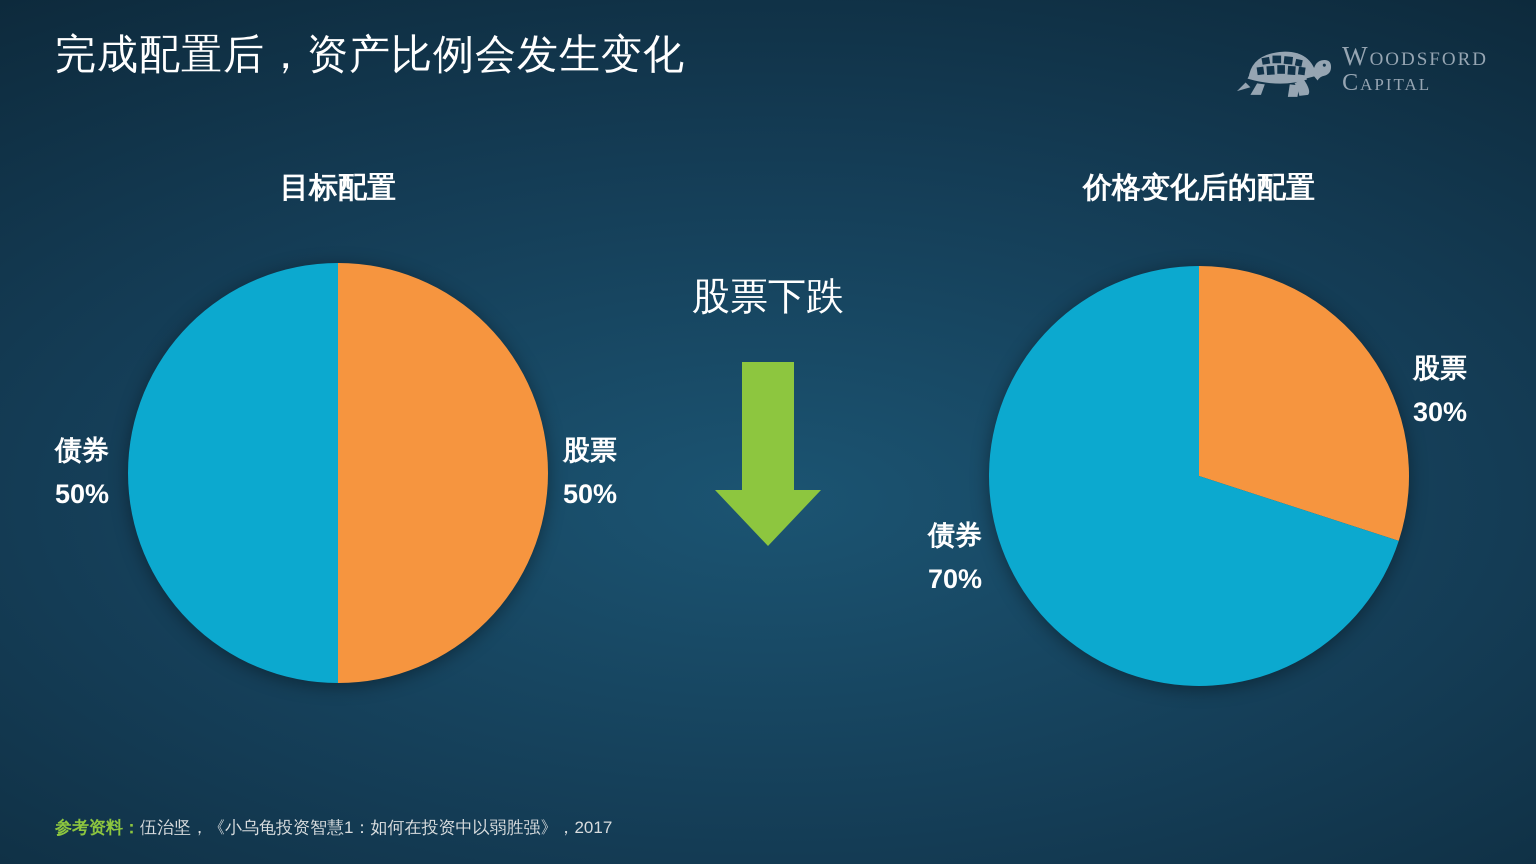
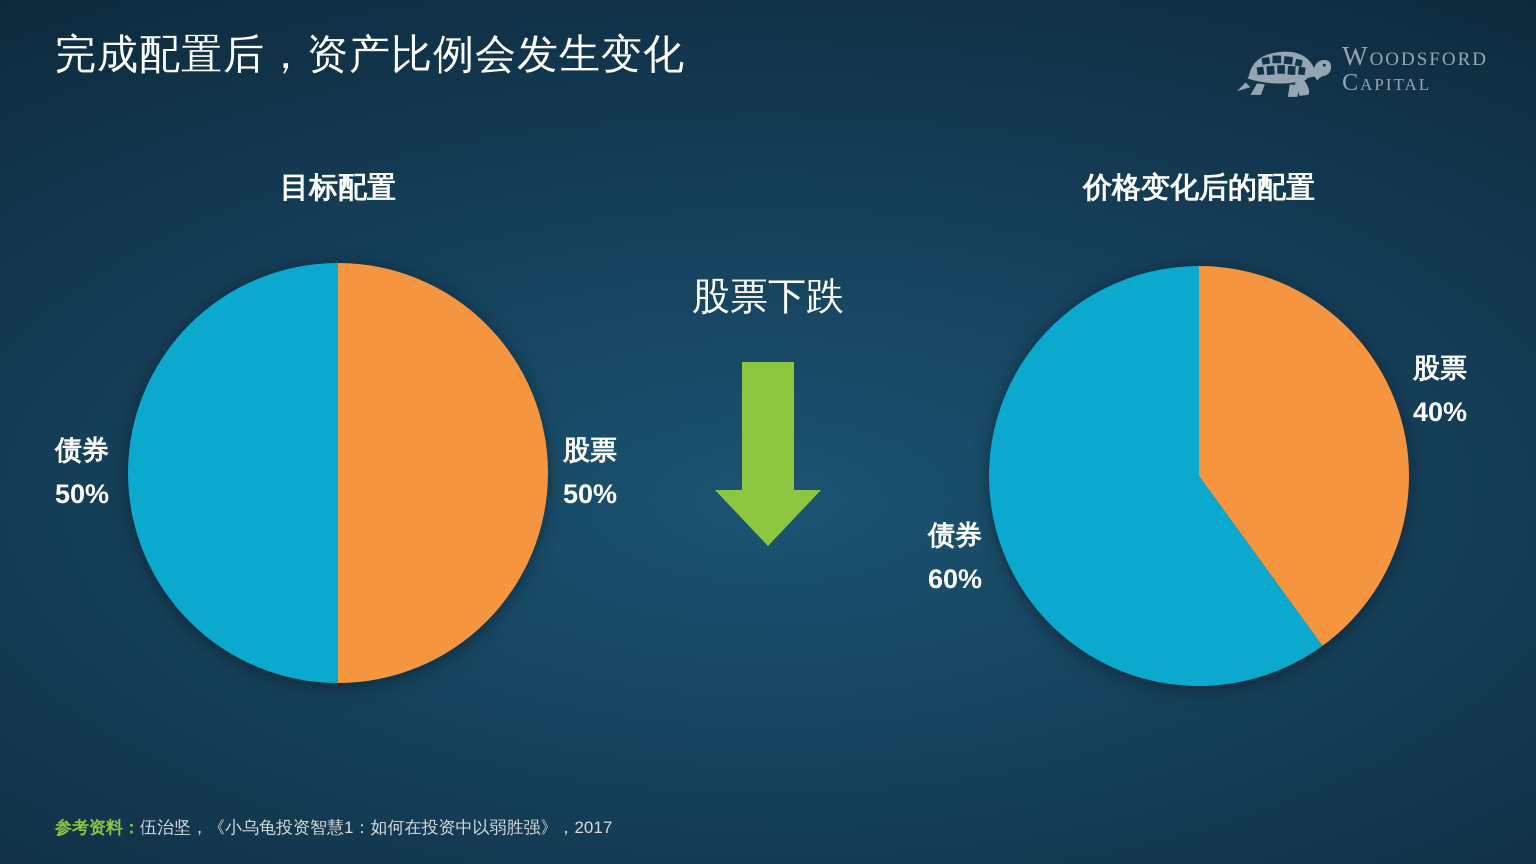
价格变化后的配置/股票: 30% -> 40%
价格变化后的配置/债券: 70% -> 60%
